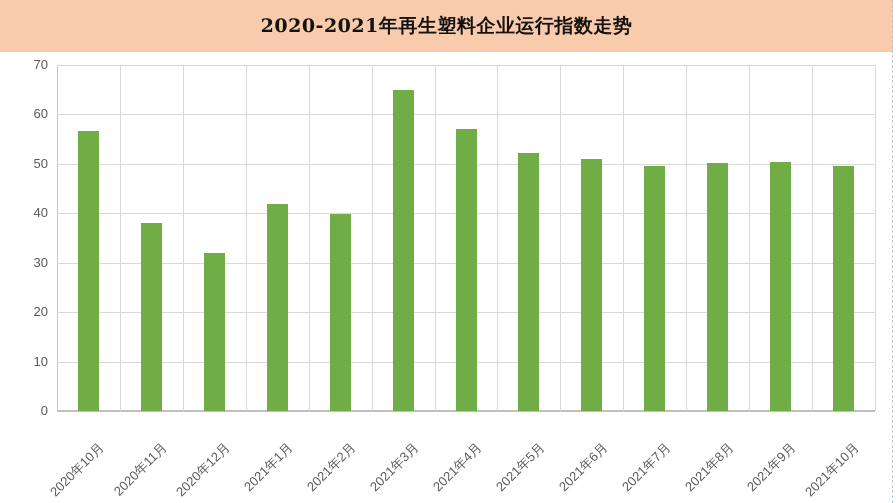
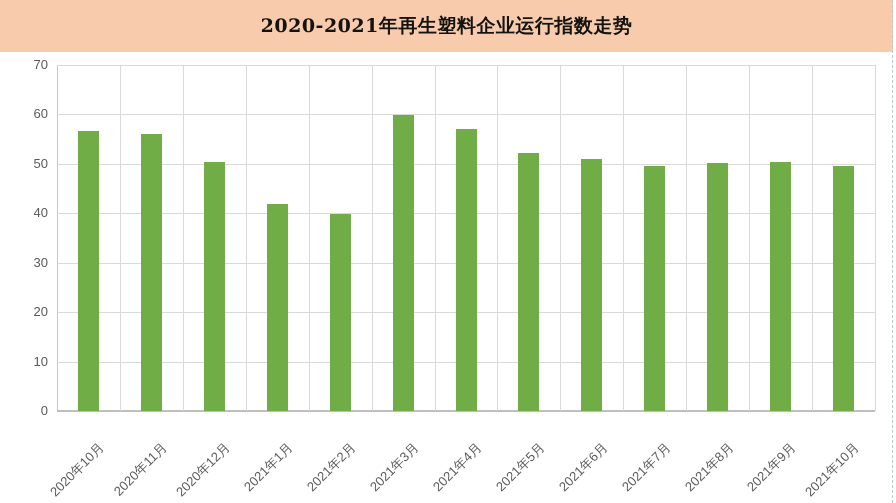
2020年11月: 38 -> 56
2020年12月: 32 -> 50
2021年3月: 65 -> 60
